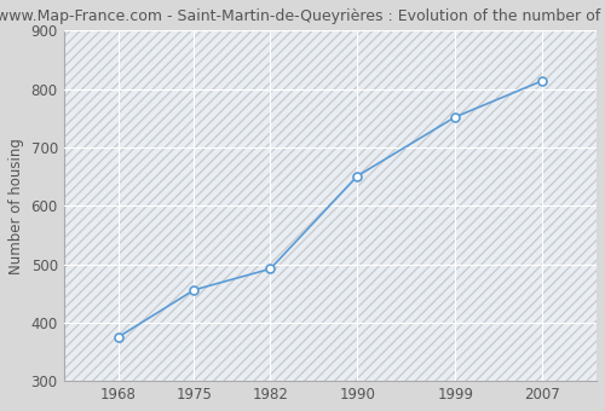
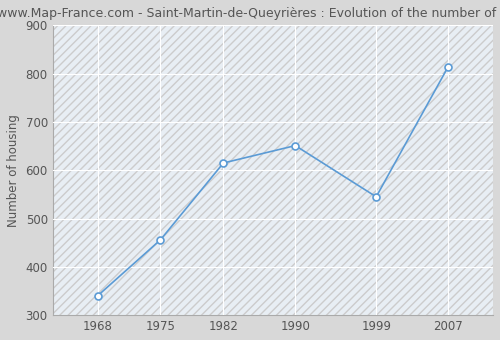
1968: 375 -> 340
1982: 492 -> 615
1999: 752 -> 545
